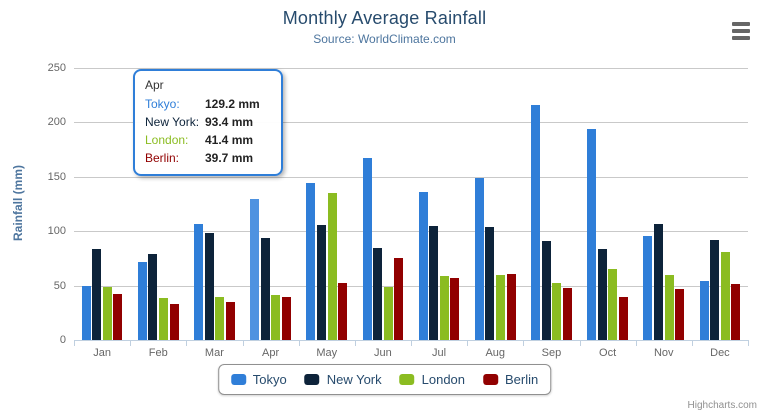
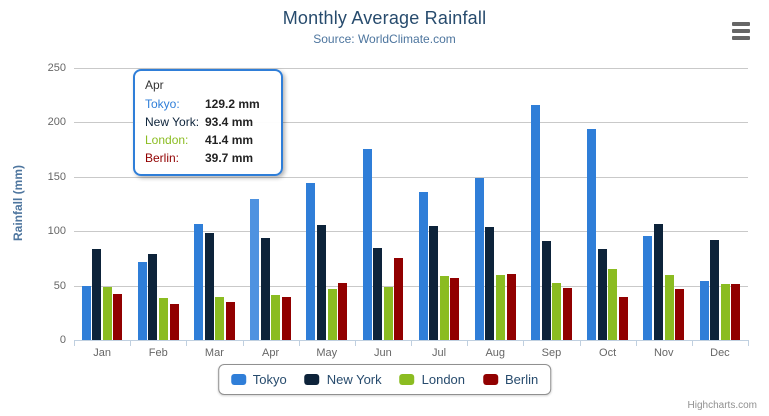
London/May: 135 -> 47
Tokyo/Jun: 167 -> 176
London/Dec: 81 -> 51
